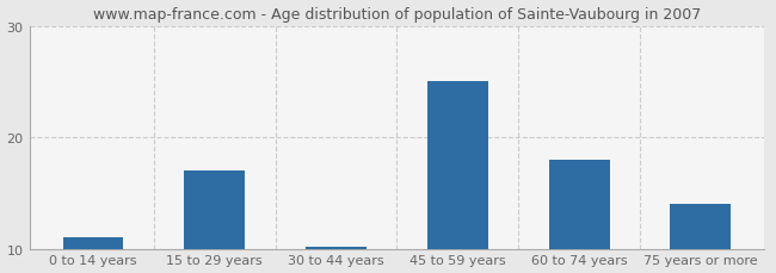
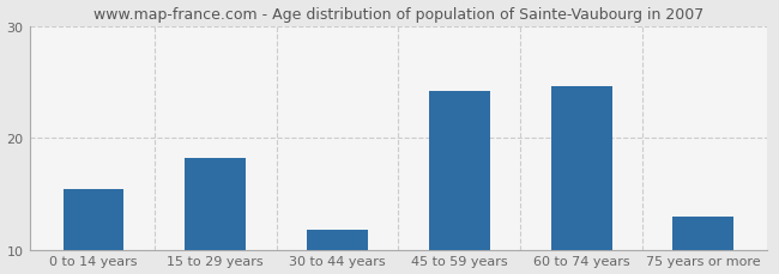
0 to 14 years: 11.0 -> 15.4
15 to 29 years: 17.0 -> 18.2
30 to 44 years: 10.2 -> 11.8
45 to 59 years: 25.0 -> 24.2
60 to 74 years: 18.0 -> 24.6
75 years or more: 14.0 -> 13.0
